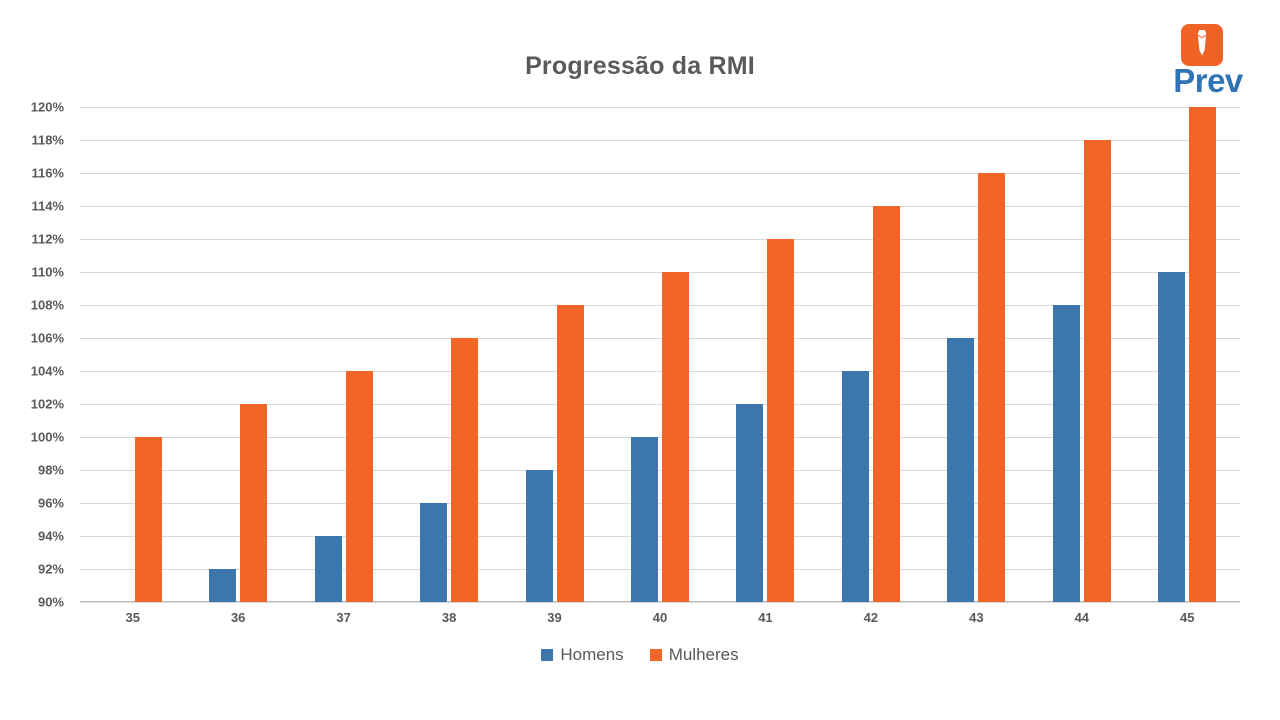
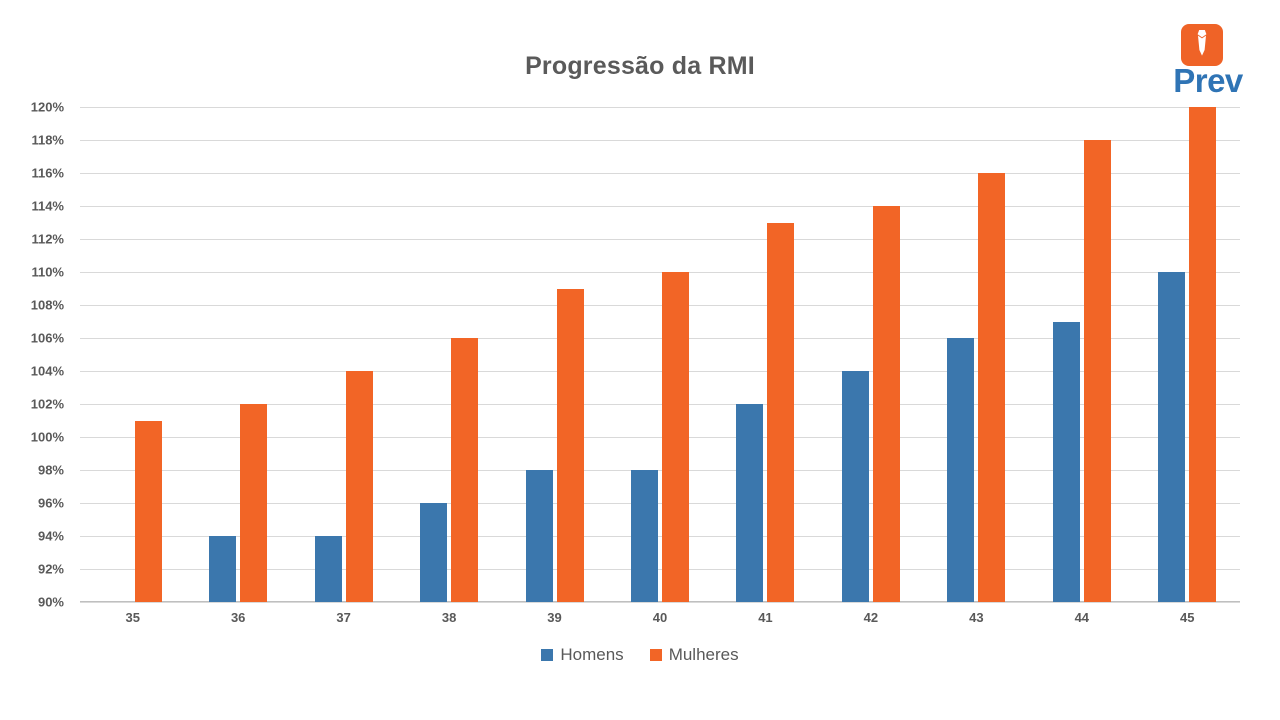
Mulheres/35: 100% -> 101%
Homens/36: 92% -> 94%
Mulheres/39: 108% -> 109%
Homens/40: 100% -> 98%
Mulheres/41: 112% -> 113%
Homens/44: 108% -> 107%
